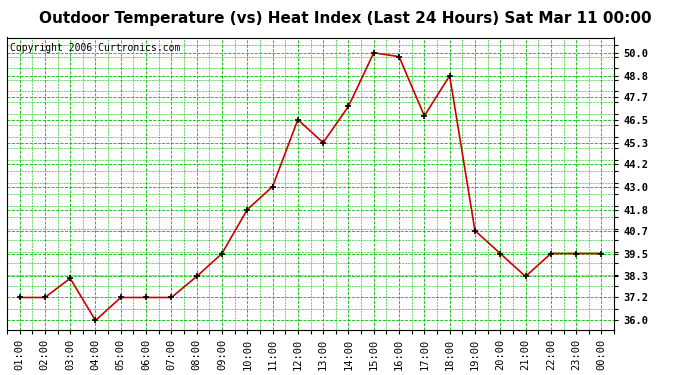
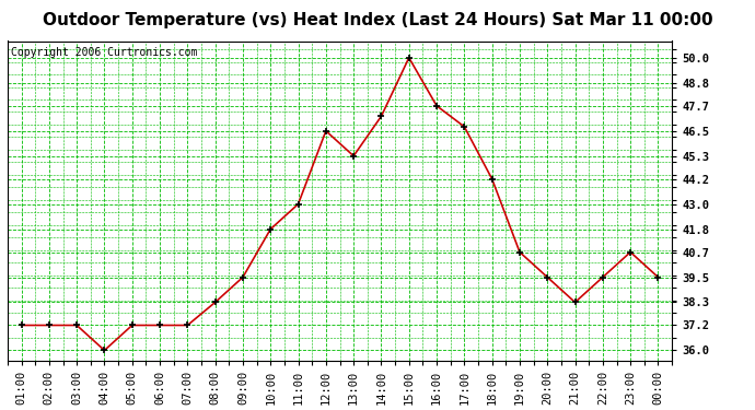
03:00: 38.2 -> 37.2
16:00: 49.8 -> 47.7
18:00: 48.8 -> 44.2
23:00: 39.5 -> 40.7
